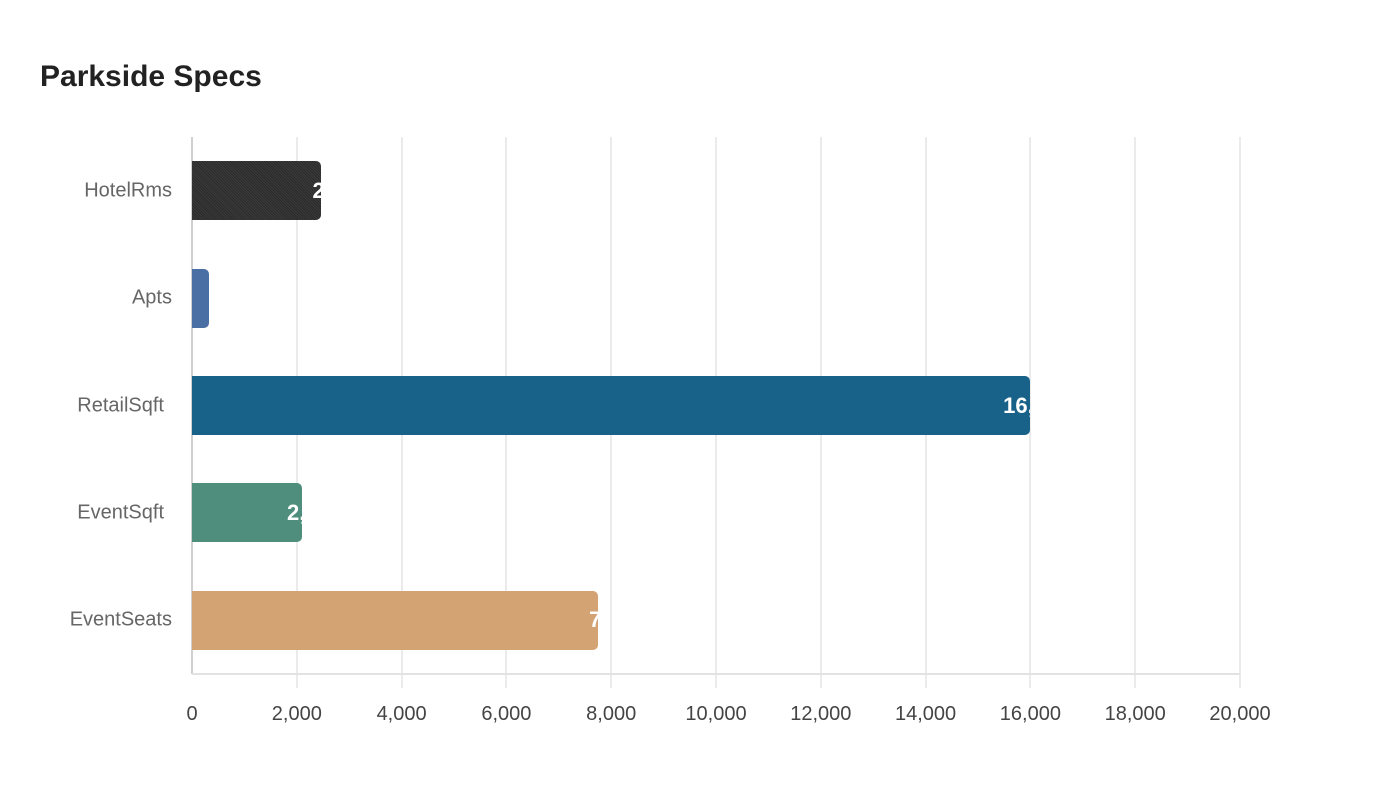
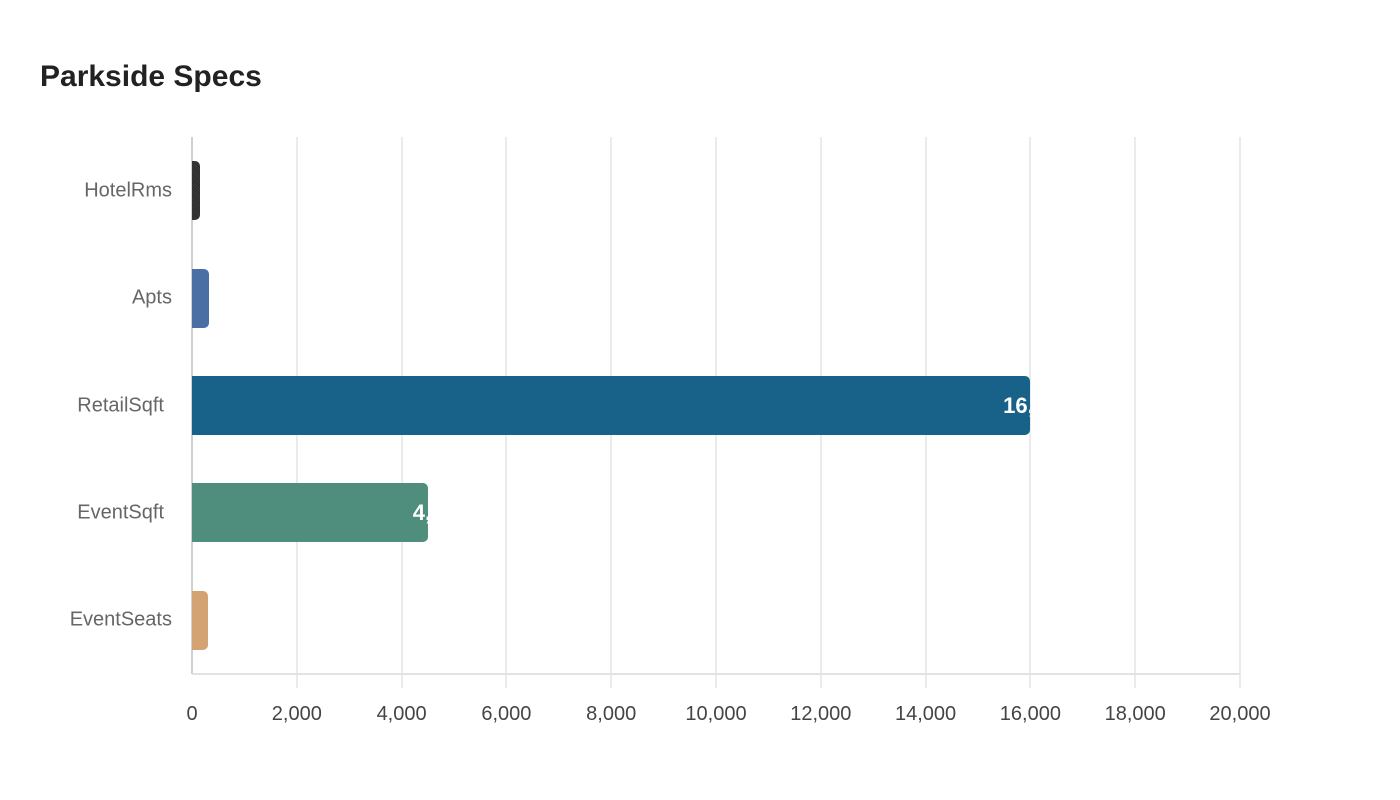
HotelRms: 2470 -> 150
EventSqft: 2,100 -> 4,500
EventSeats: 7750 -> 300
